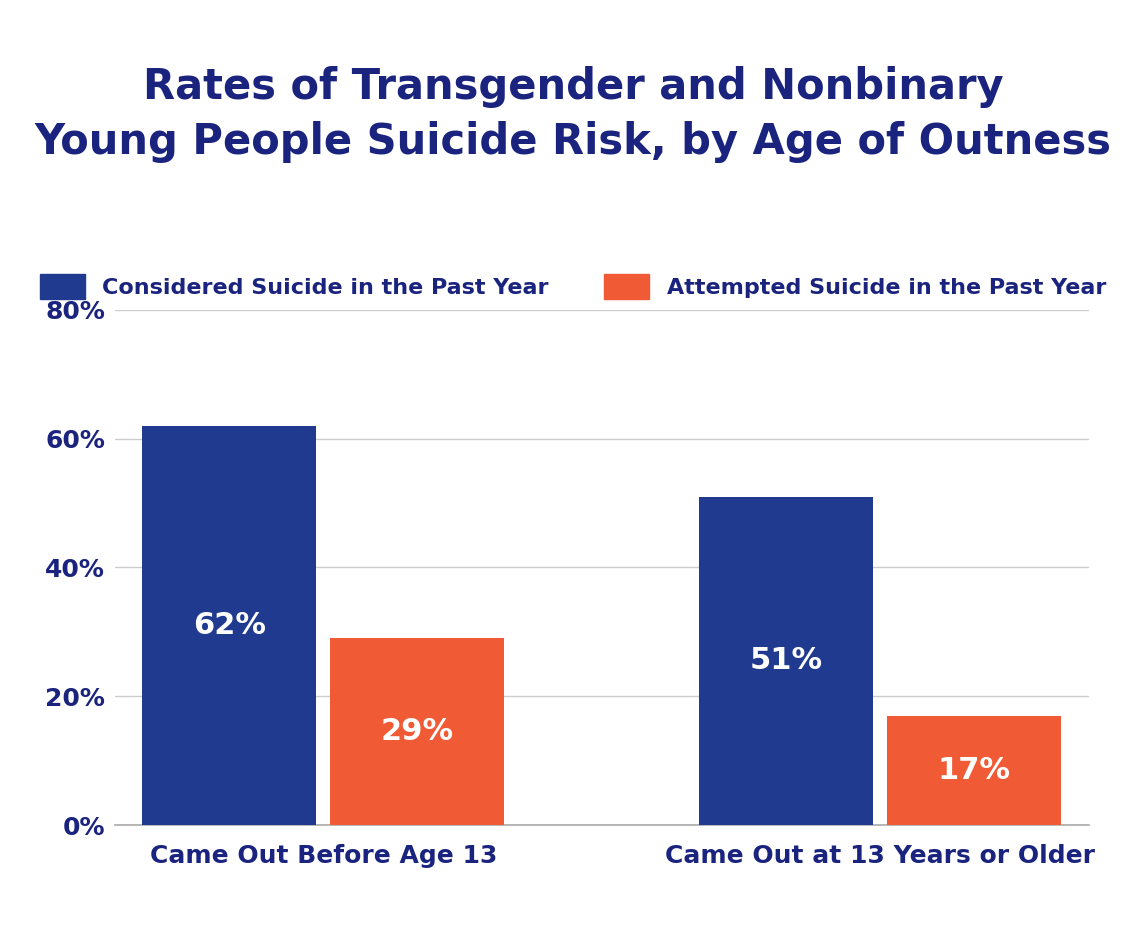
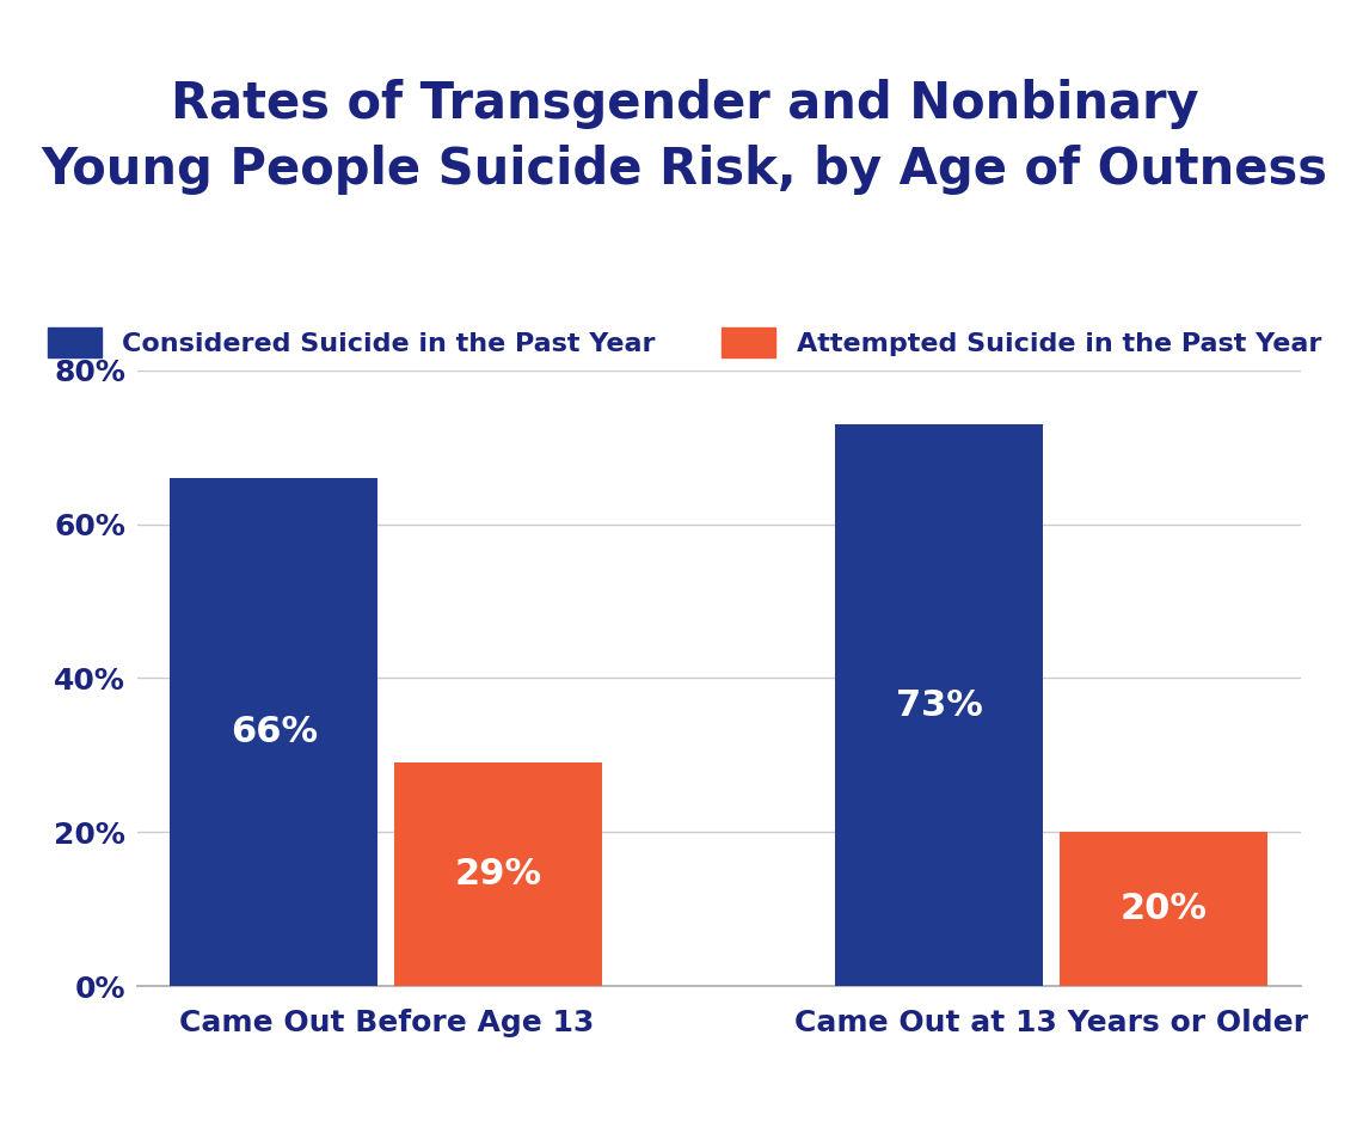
Considered Suicide in the Past Year/Came Out Before Age 13: 62% -> 66%
Considered Suicide in the Past Year/Came Out at 13 Years or Older: 51% -> 73%
Attempted Suicide in the Past Year/Came Out at 13 Years or Older: 17% -> 20%
